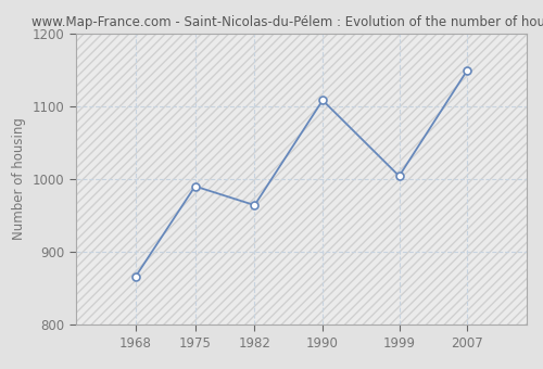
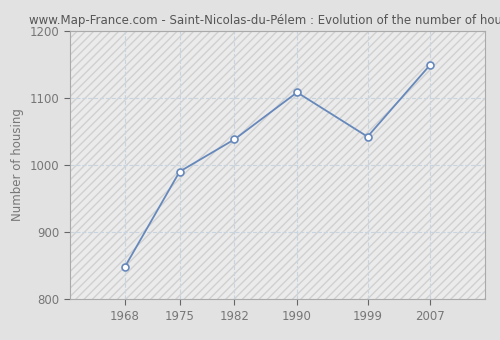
1968: 866 -> 848
1982: 964 -> 1038
1999: 1004 -> 1042
